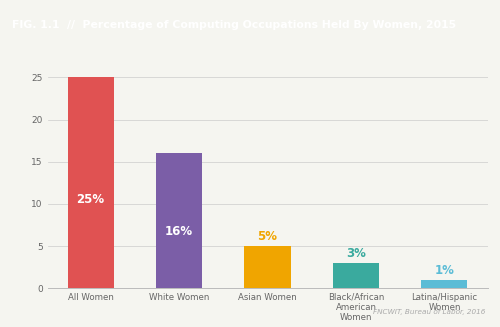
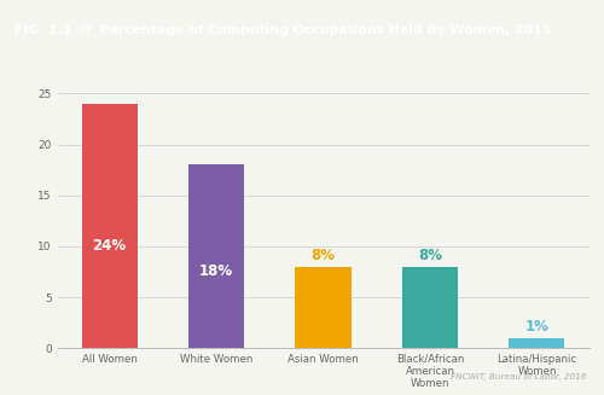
All Women: 25% -> 24%
White Women: 16% -> 18%
Asian Women: 5% -> 8%
Black/African American Women: 3% -> 8%
